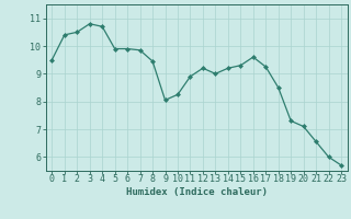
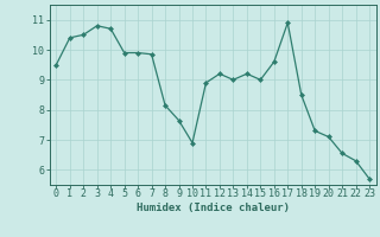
8: 9.45 -> 8.15
9: 8.05 -> 7.65
10: 8.25 -> 6.90
15: 9.30 -> 9.00
17: 9.25 -> 10.90
22: 6.00 -> 6.30
